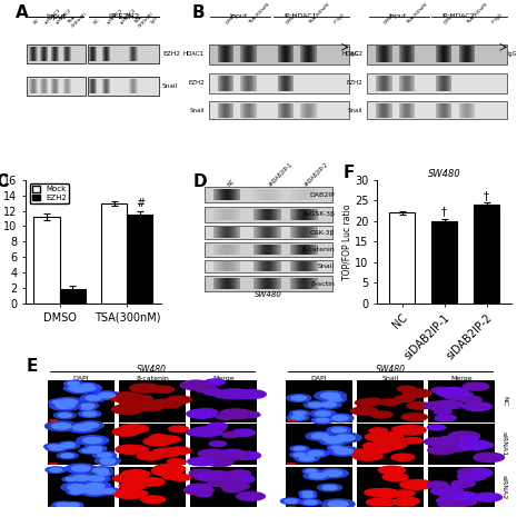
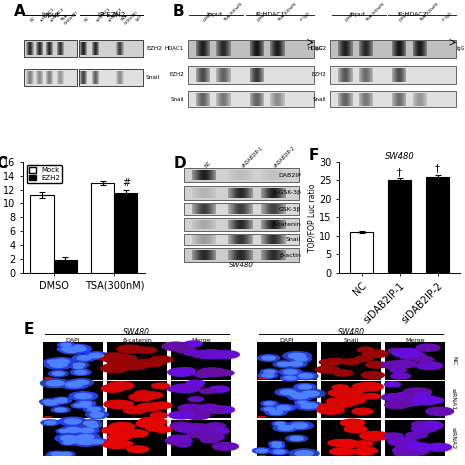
SW480/NC: 22 -> 11
SW480/siDAB2IP-1: 20 -> 25
SW480/siDAB2IP-2: 24 -> 26
